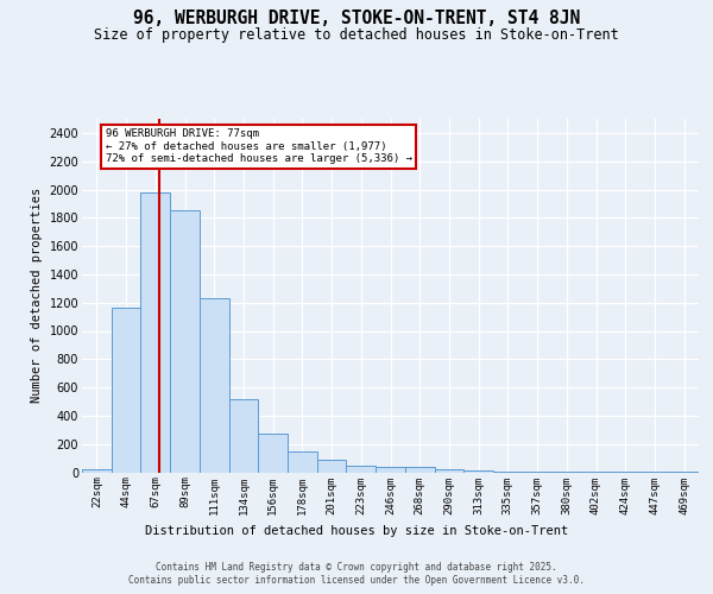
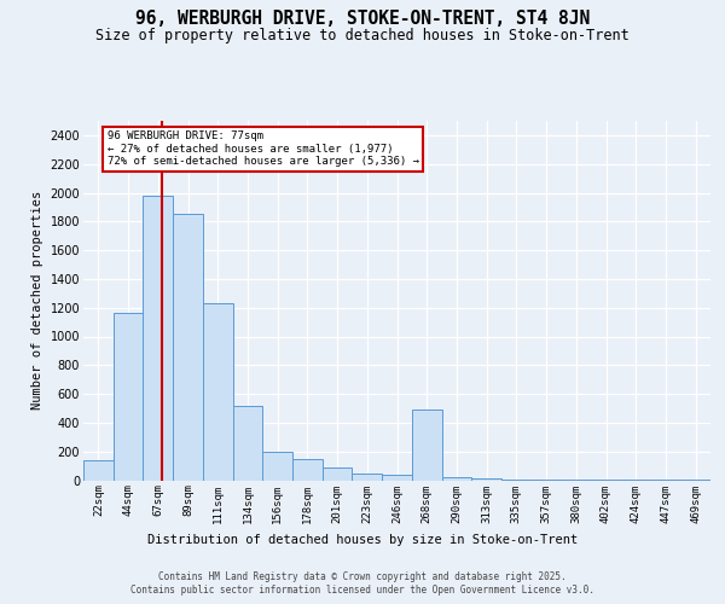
22sqm: 20 -> 140
156sqm: 280 -> 200
268sqm: 40 -> 490
